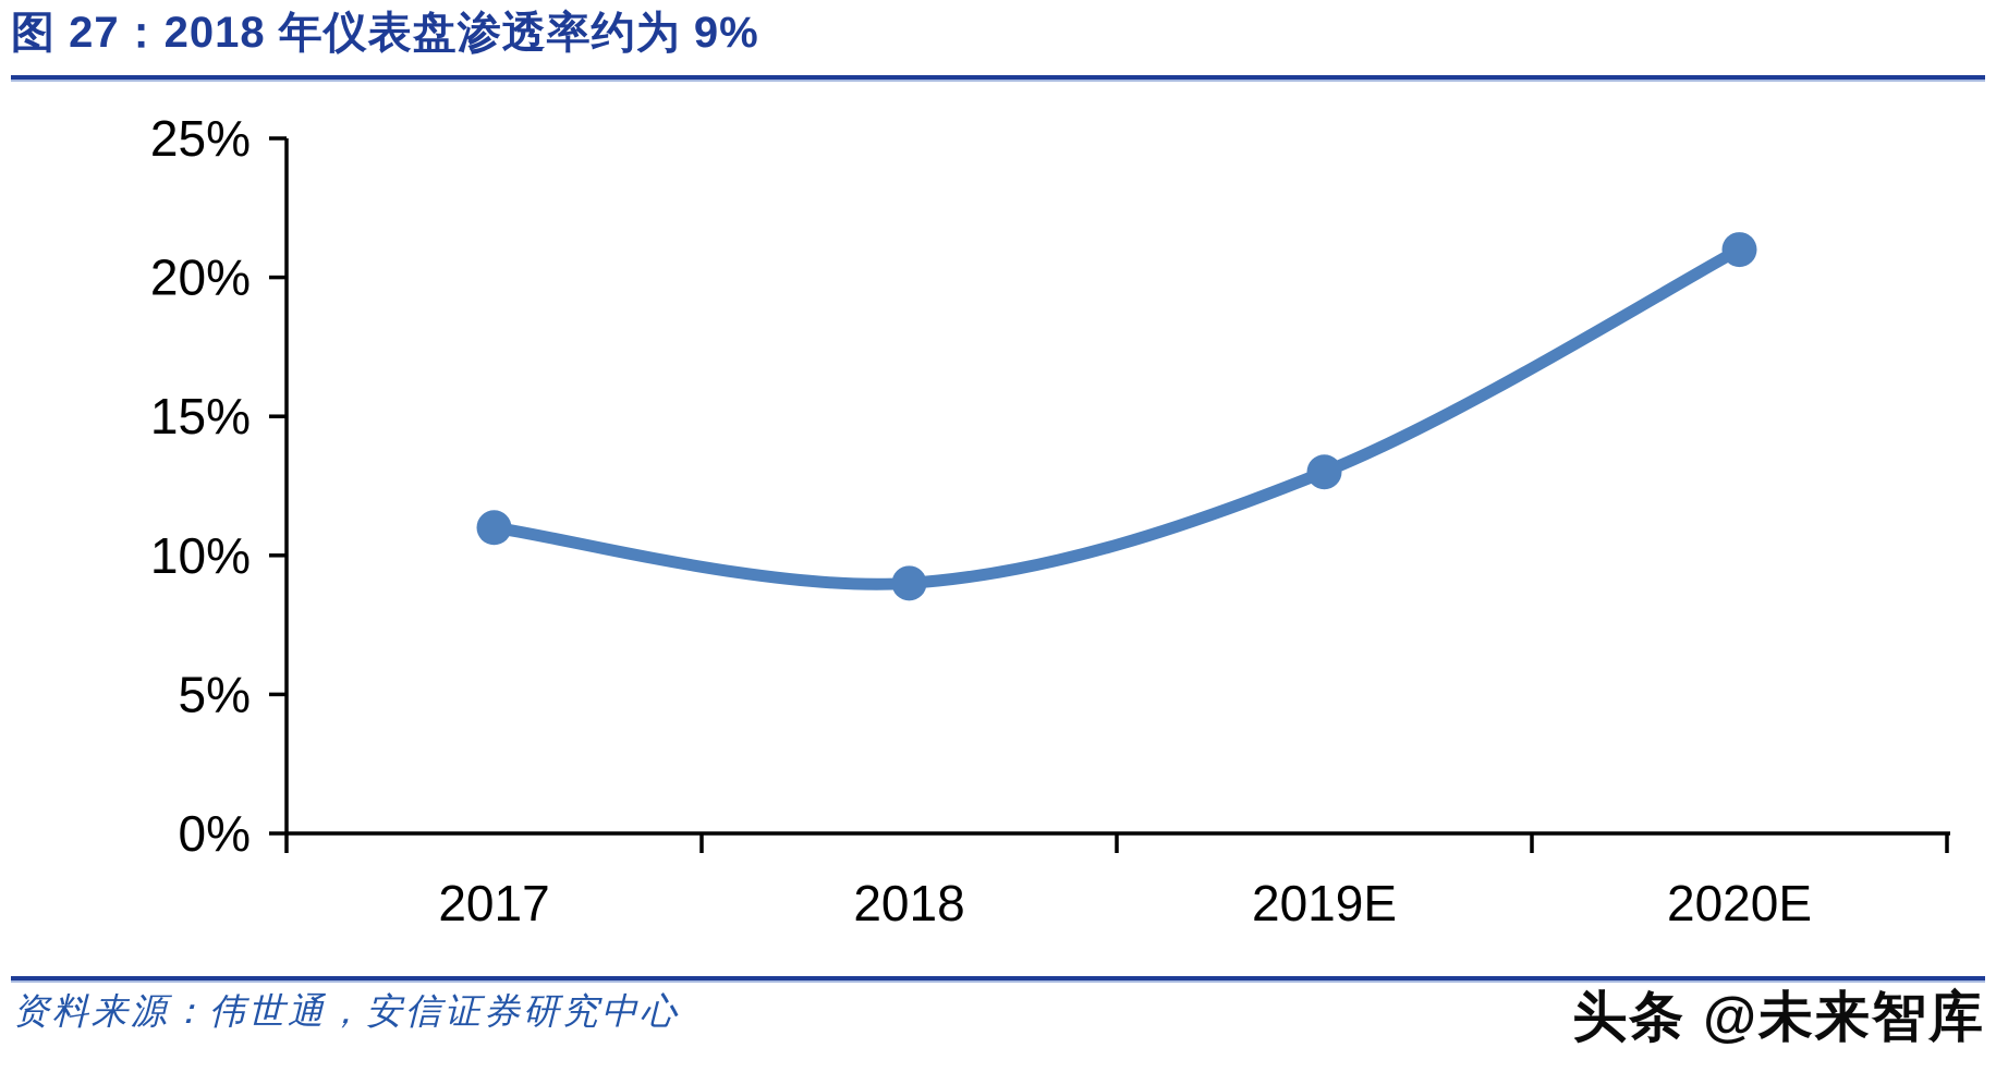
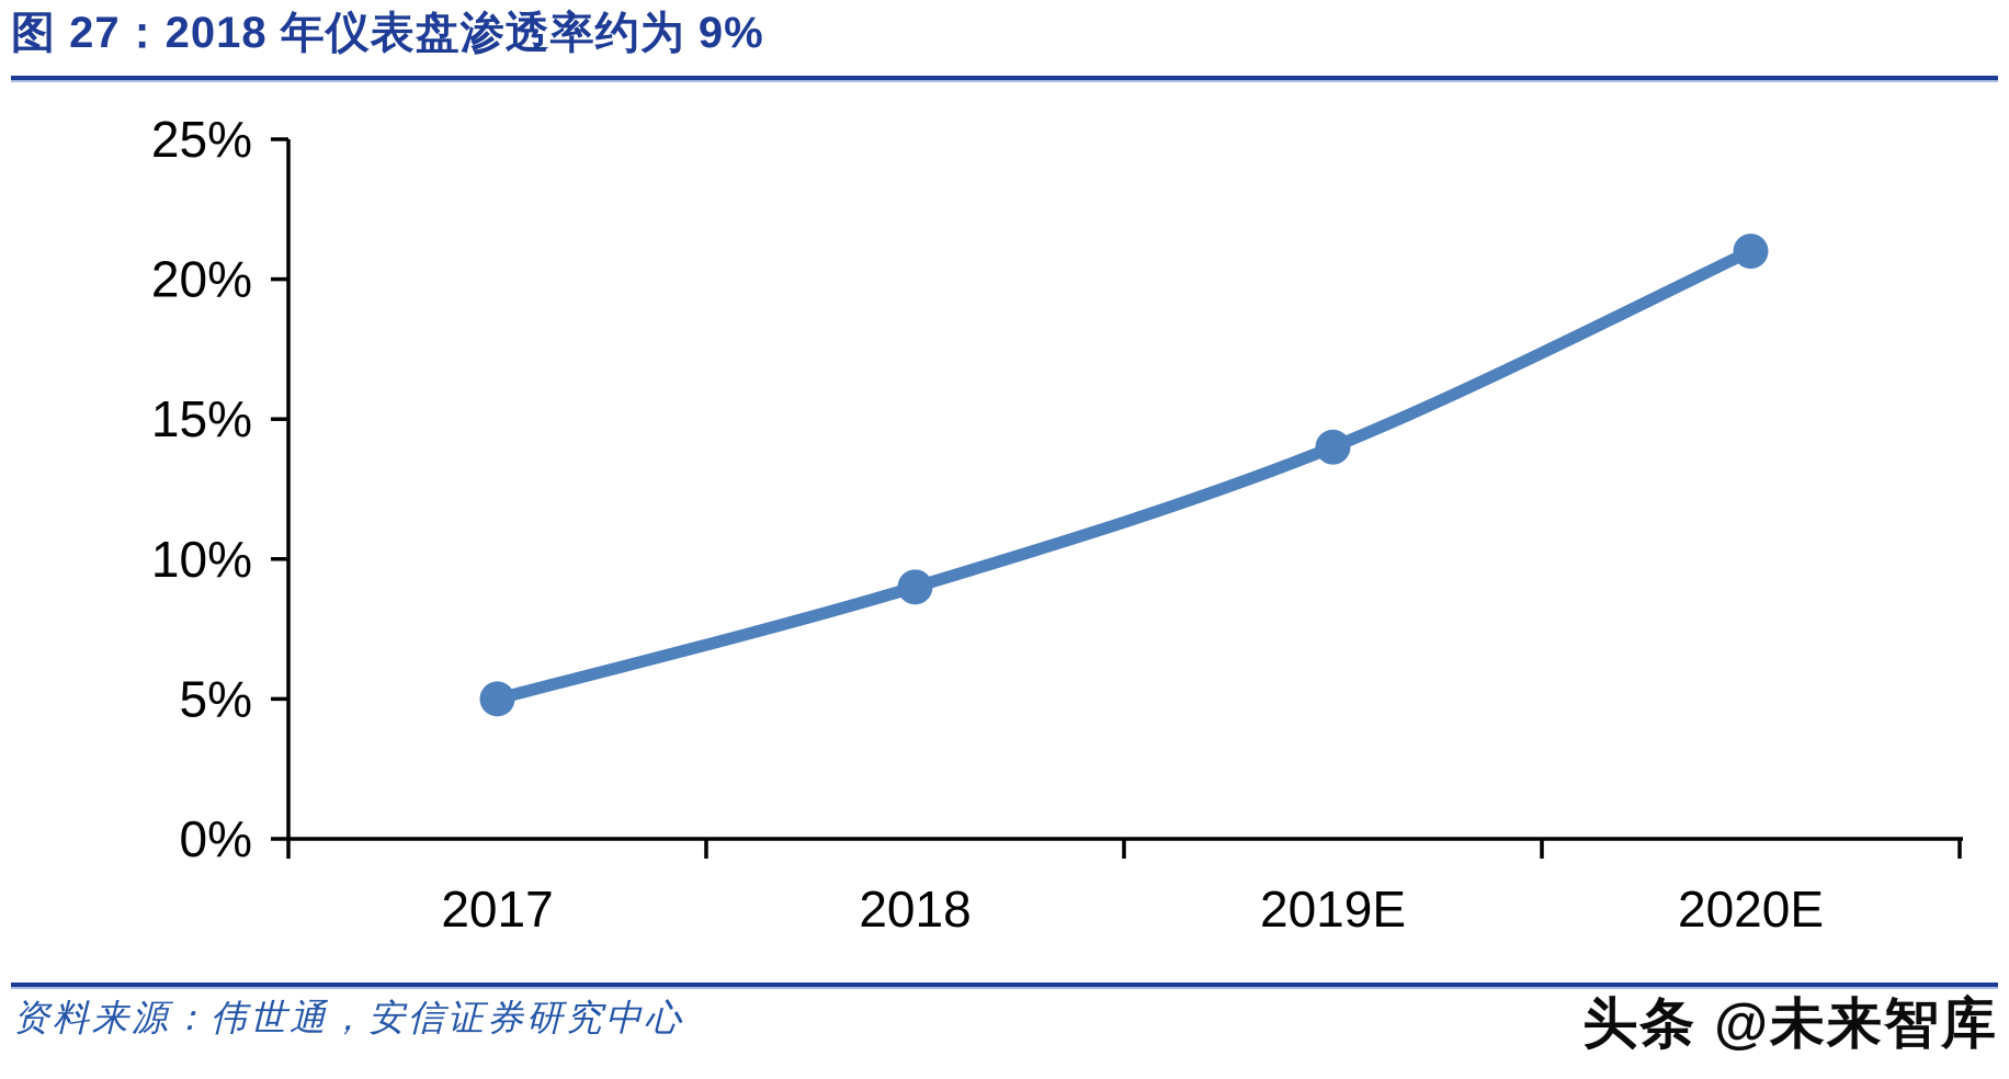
2017: 11% -> 5%
2019E: 13% -> 14%
